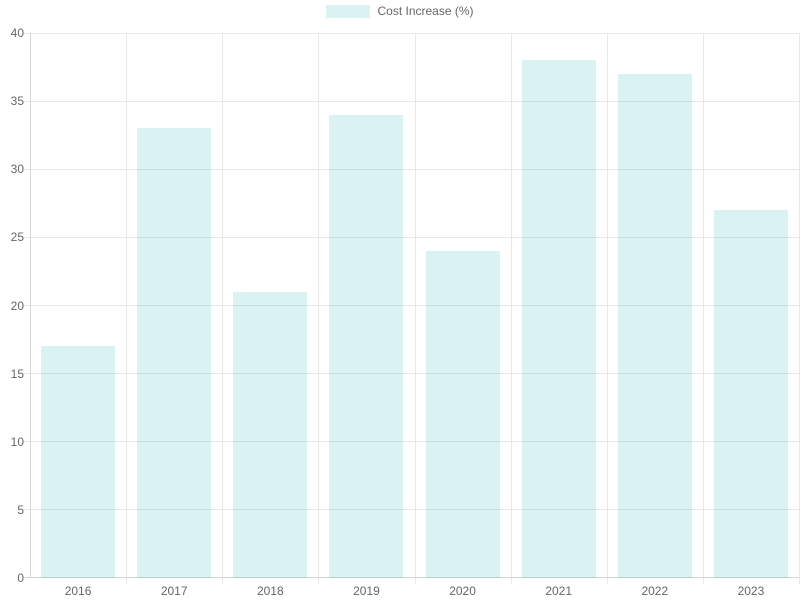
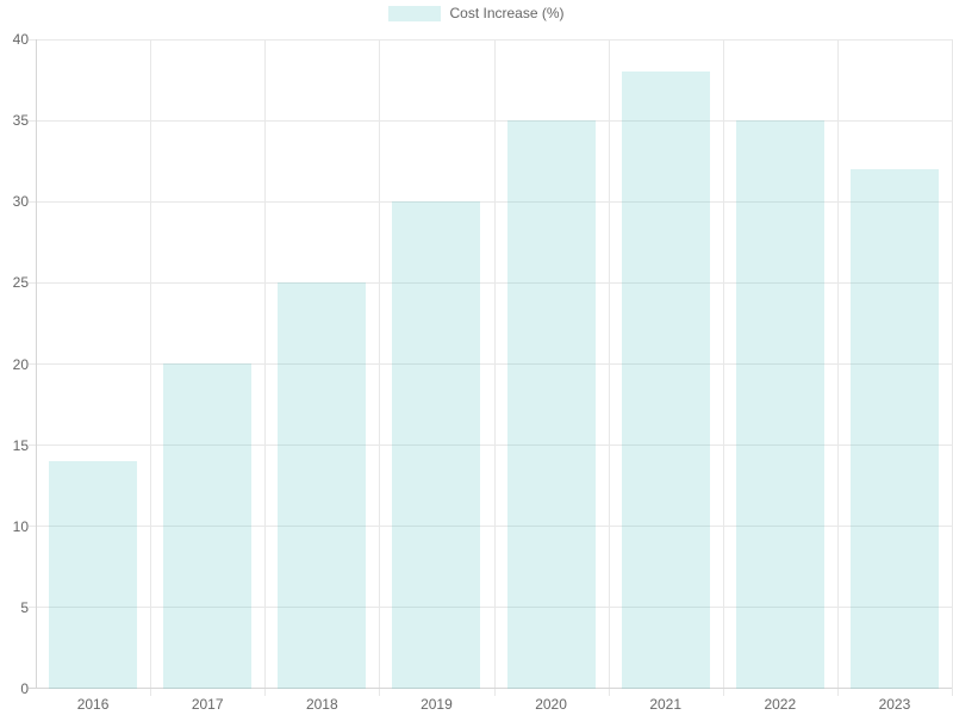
2016: 17 -> 14
2017: 33 -> 20
2018: 21 -> 25
2019: 34 -> 30
2020: 24 -> 35
2022: 37 -> 35
2023: 27 -> 32
